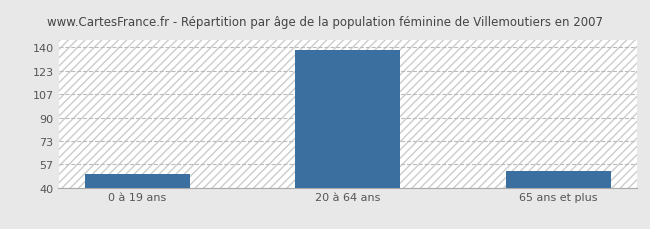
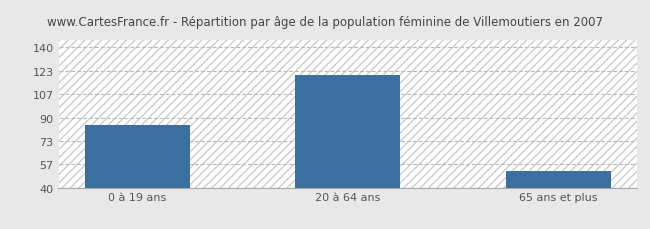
0 à 19 ans: 50 -> 85
20 à 64 ans: 138 -> 120
